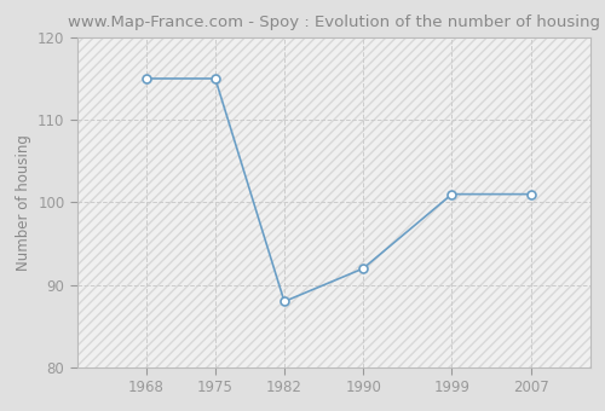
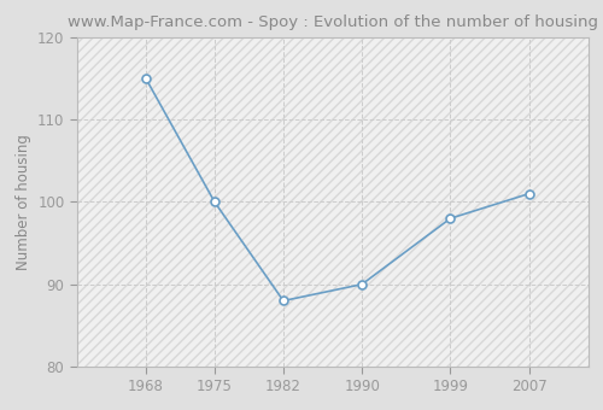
1975: 115 -> 100
1990: 92 -> 90
1999: 101 -> 98
